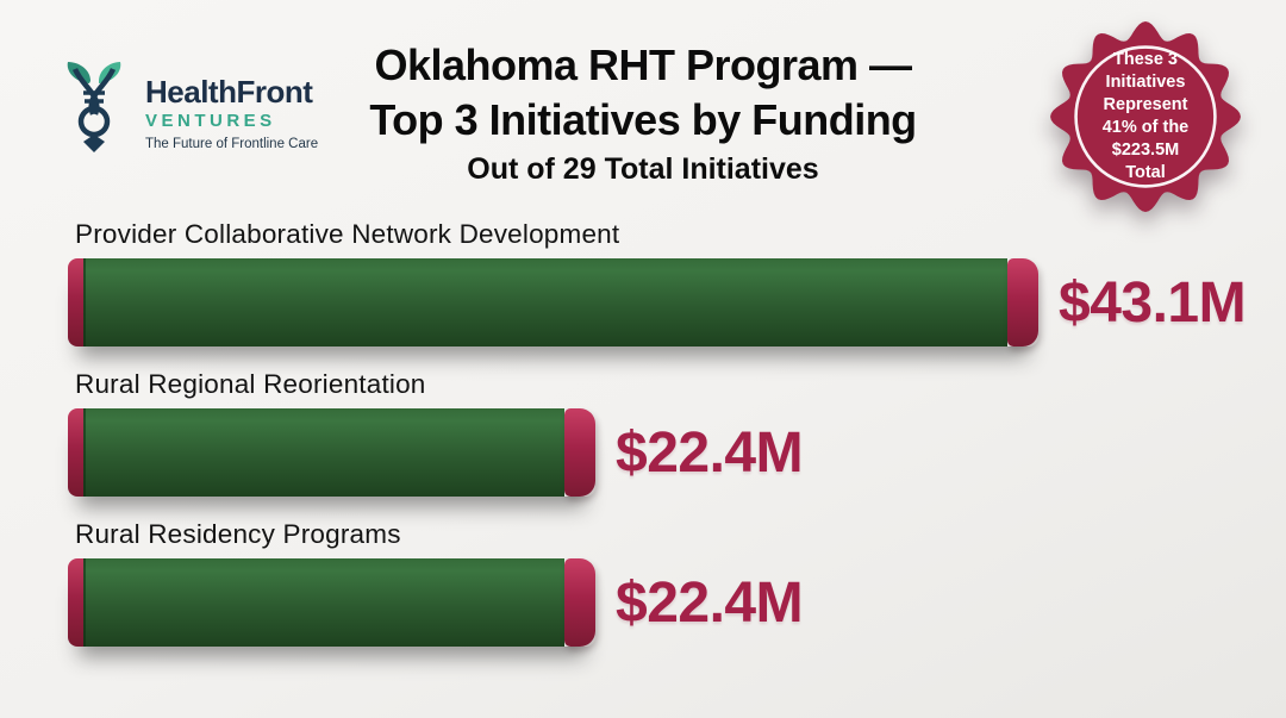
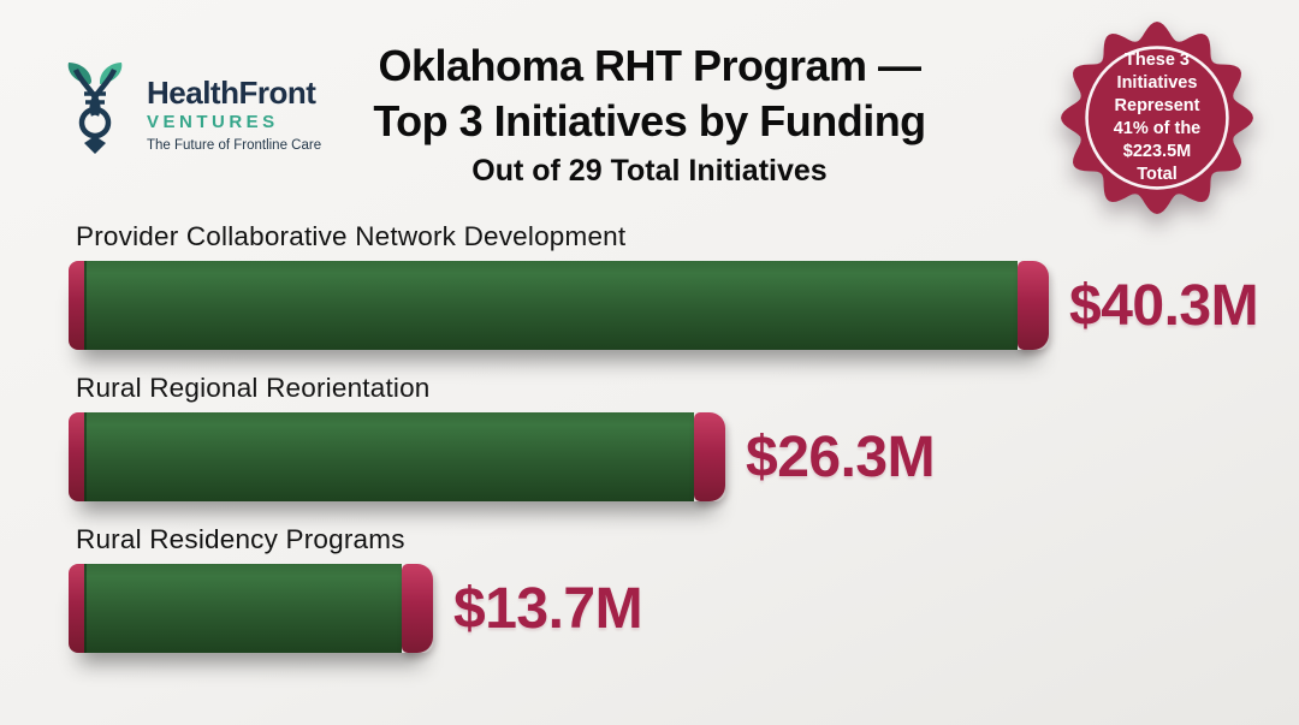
Provider Collaborative Network Development: $43.1M -> $40.3M
Rural Regional Reorientation: $22.4M -> $26.3M
Rural Residency Programs: $22.4M -> $13.7M
